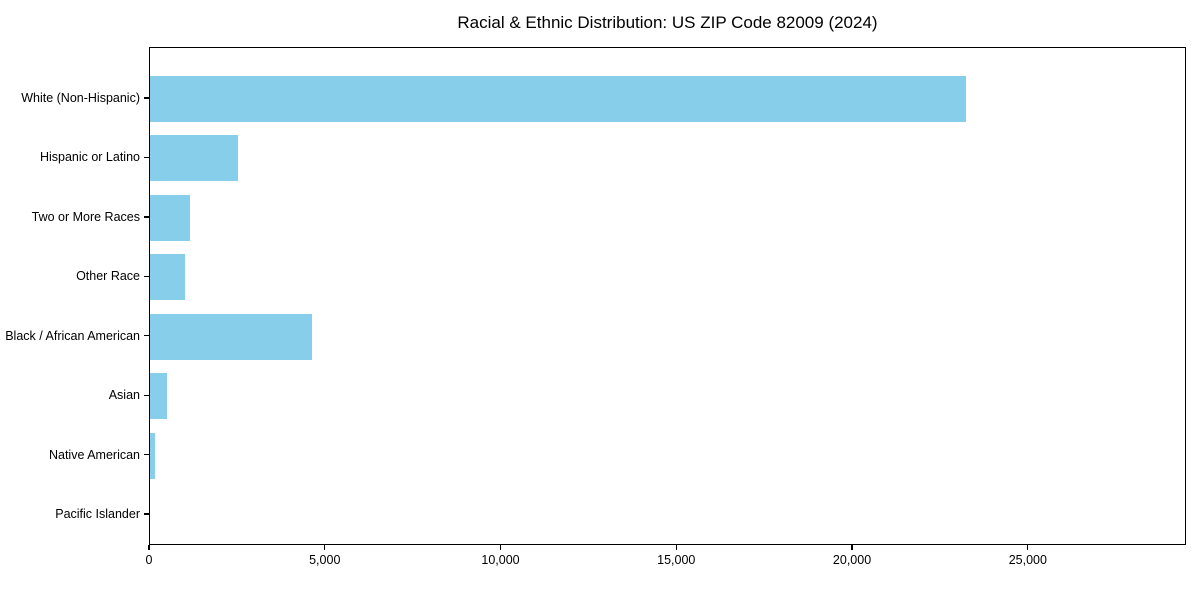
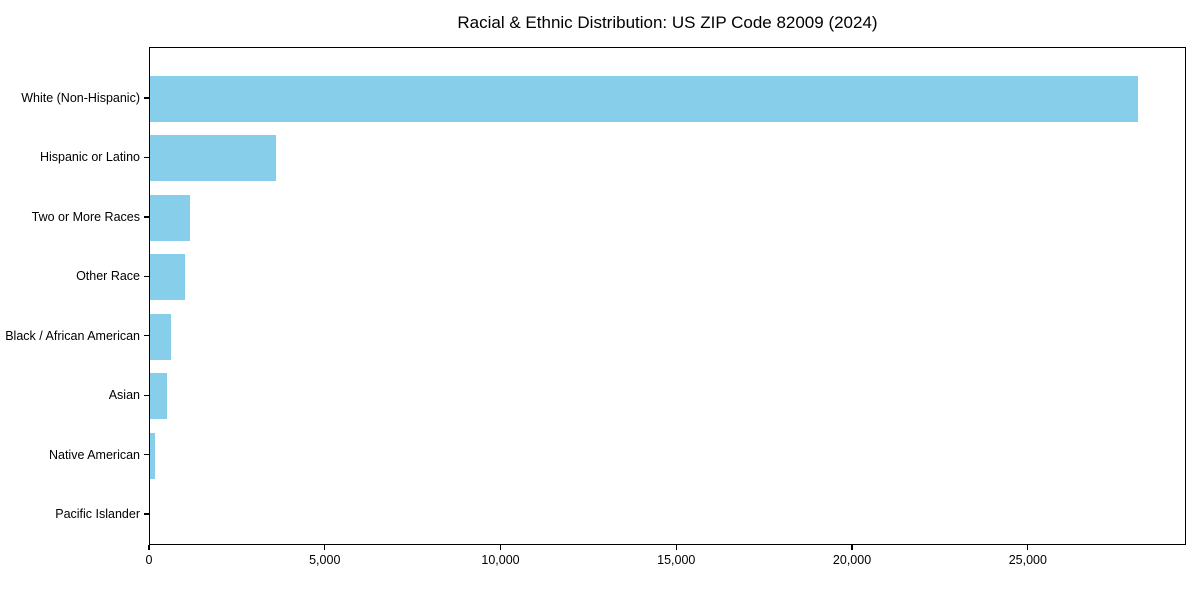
White (Non-Hispanic): 23200 -> 28100
Hispanic or Latino: 2500 -> 3600
Black / African American: 4600 -> 600
